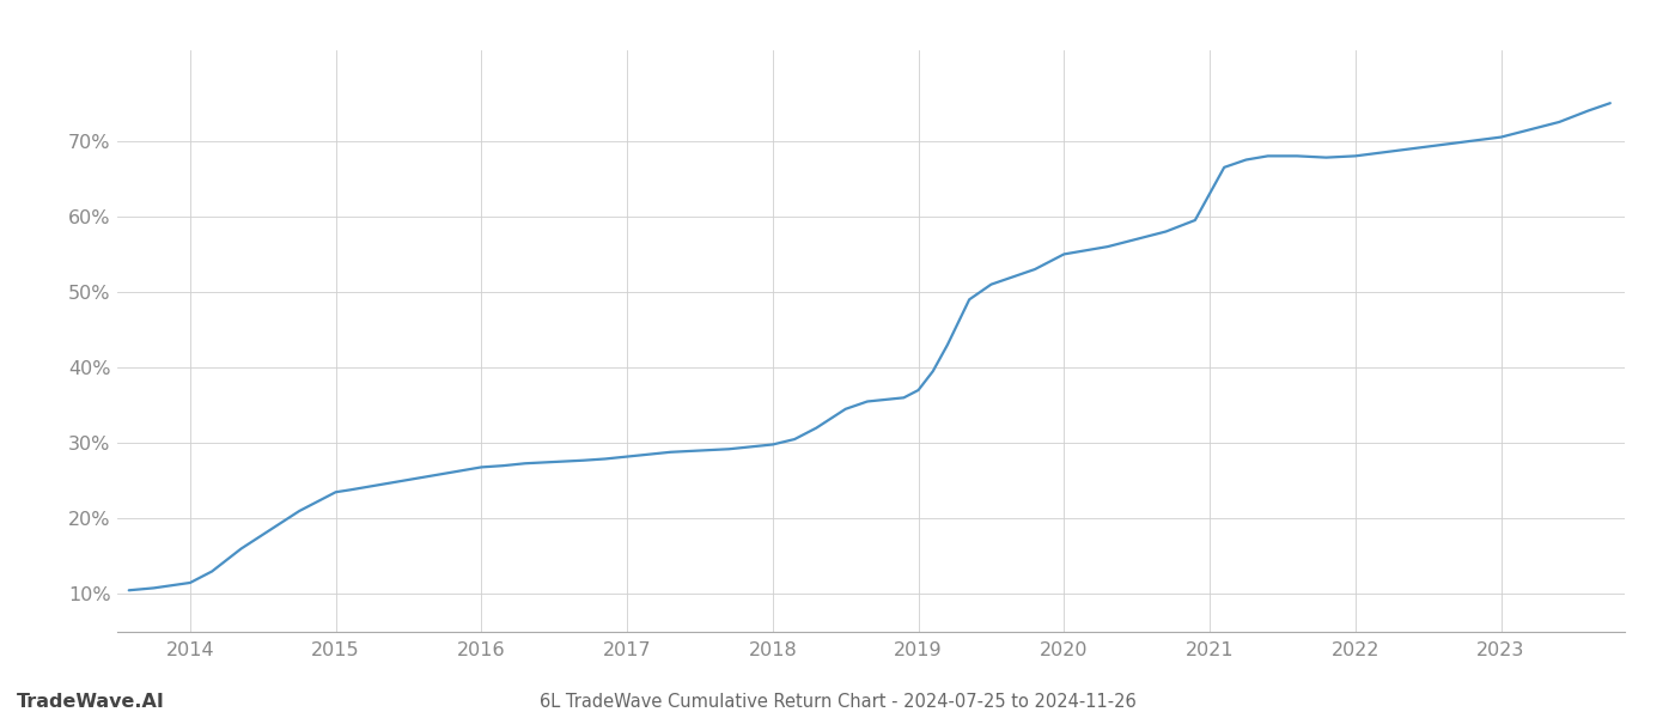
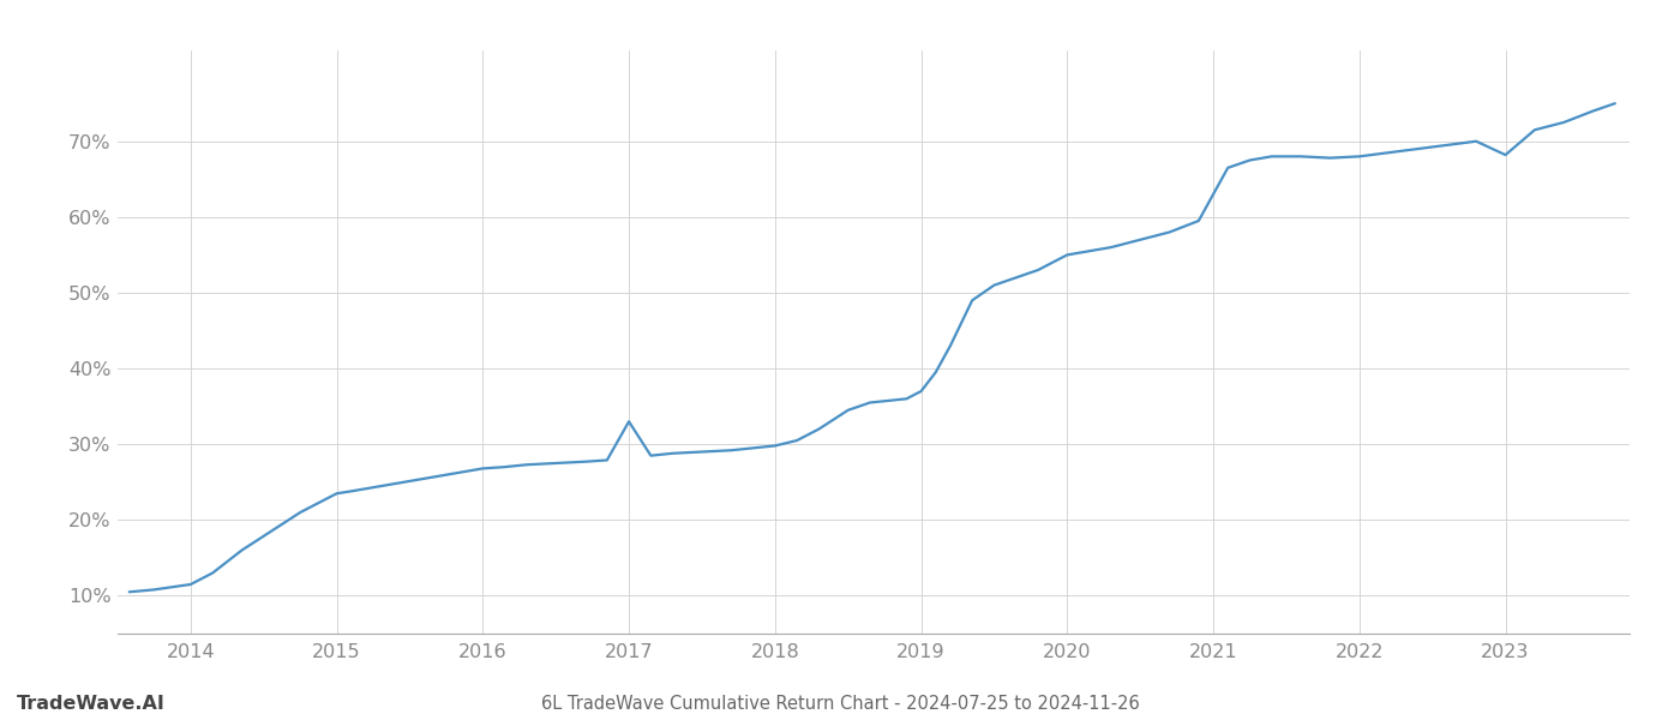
2017: 28.2% -> 33.0%
2023: 70.5% -> 68.2%
